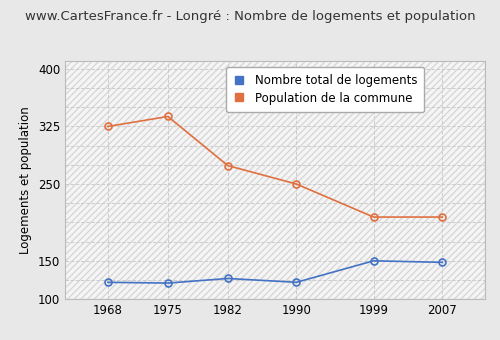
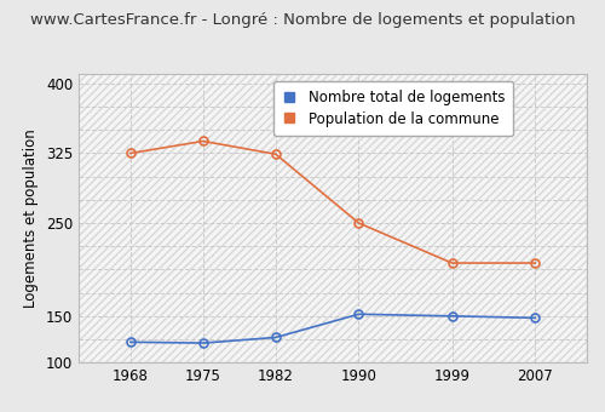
Population de la commune/1982: 274 -> 324
Nombre total de logements/1990: 122 -> 152
